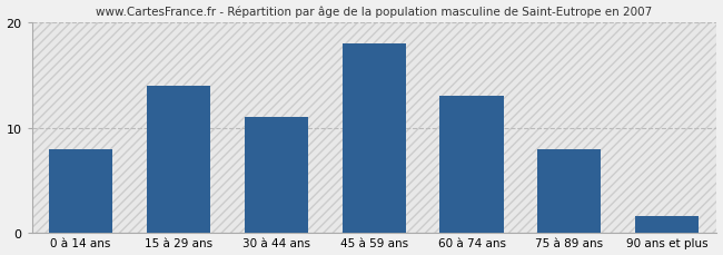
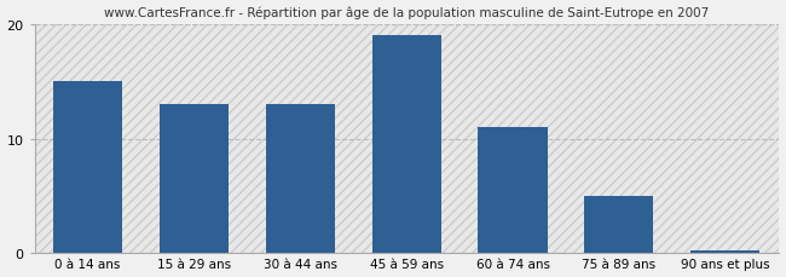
0 à 14 ans: 8.0 -> 15.0
15 à 29 ans: 14.0 -> 13.0
30 à 44 ans: 11.0 -> 13.0
45 à 59 ans: 18.0 -> 19.0
60 à 74 ans: 13.0 -> 11.0
75 à 89 ans: 8.0 -> 5.0
90 ans et plus: 1.6 -> 0.2
